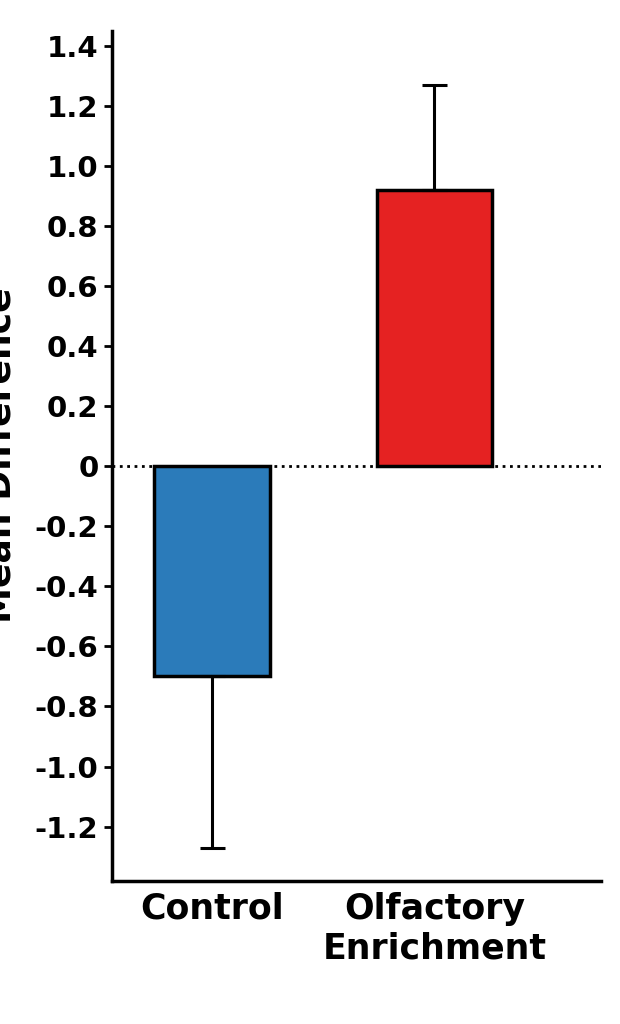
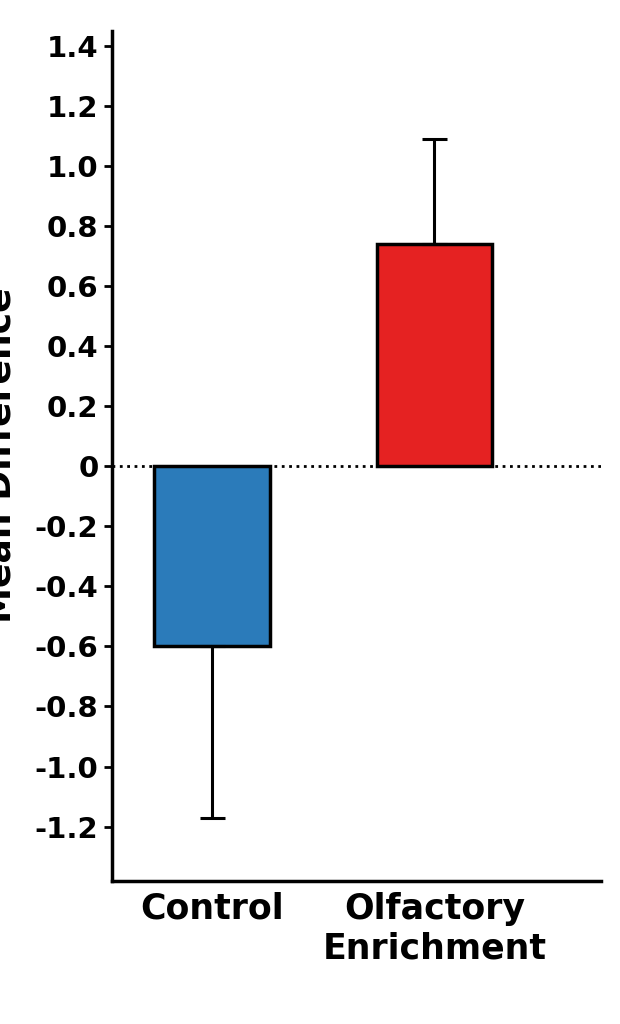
Control: -0.70 -> -0.60
Olfactory Enrichment: 0.92 -> 0.74
